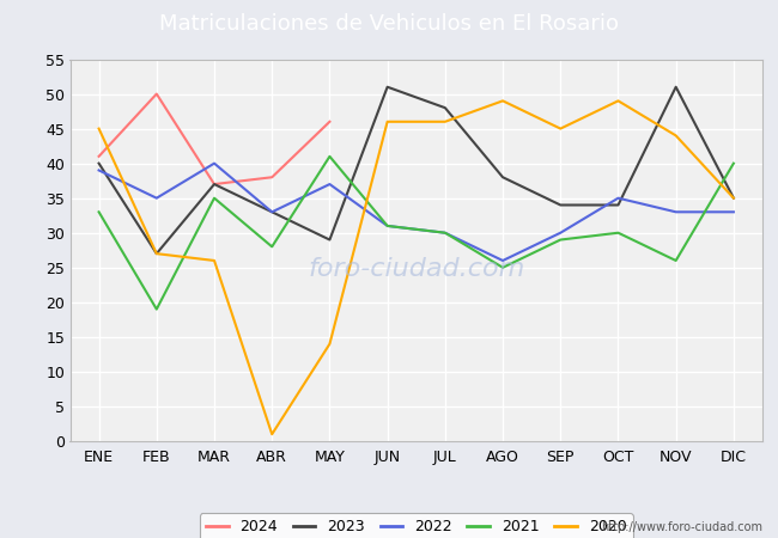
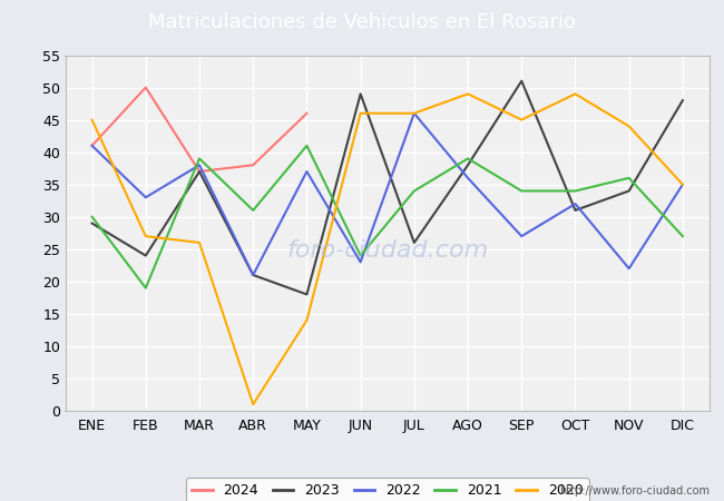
2023/ENE: 40 -> 29
2022/ENE: 39 -> 41
2021/ENE: 33 -> 30
2023/FEB: 27 -> 24
2022/FEB: 35 -> 33
2022/MAR: 40 -> 38
2021/MAR: 35 -> 39
2023/ABR: 33 -> 21
2022/ABR: 33 -> 21
2021/ABR: 28 -> 31
2023/MAY: 29 -> 18
2023/JUN: 51 -> 49
2022/JUN: 31 -> 23
2021/JUN: 31 -> 24
2023/JUL: 48 -> 26
2022/JUL: 30 -> 46
2021/JUL: 30 -> 34
2022/AGO: 26 -> 36
2021/AGO: 25 -> 39
2023/SEP: 34 -> 51
2022/SEP: 30 -> 27
2021/SEP: 29 -> 34
2023/OCT: 34 -> 31
2022/OCT: 35 -> 32
2021/OCT: 30 -> 34
2023/NOV: 51 -> 34
2022/NOV: 33 -> 22
2021/NOV: 26 -> 36
2023/DIC: 35 -> 48
2022/DIC: 33 -> 35
2021/DIC: 40 -> 27
